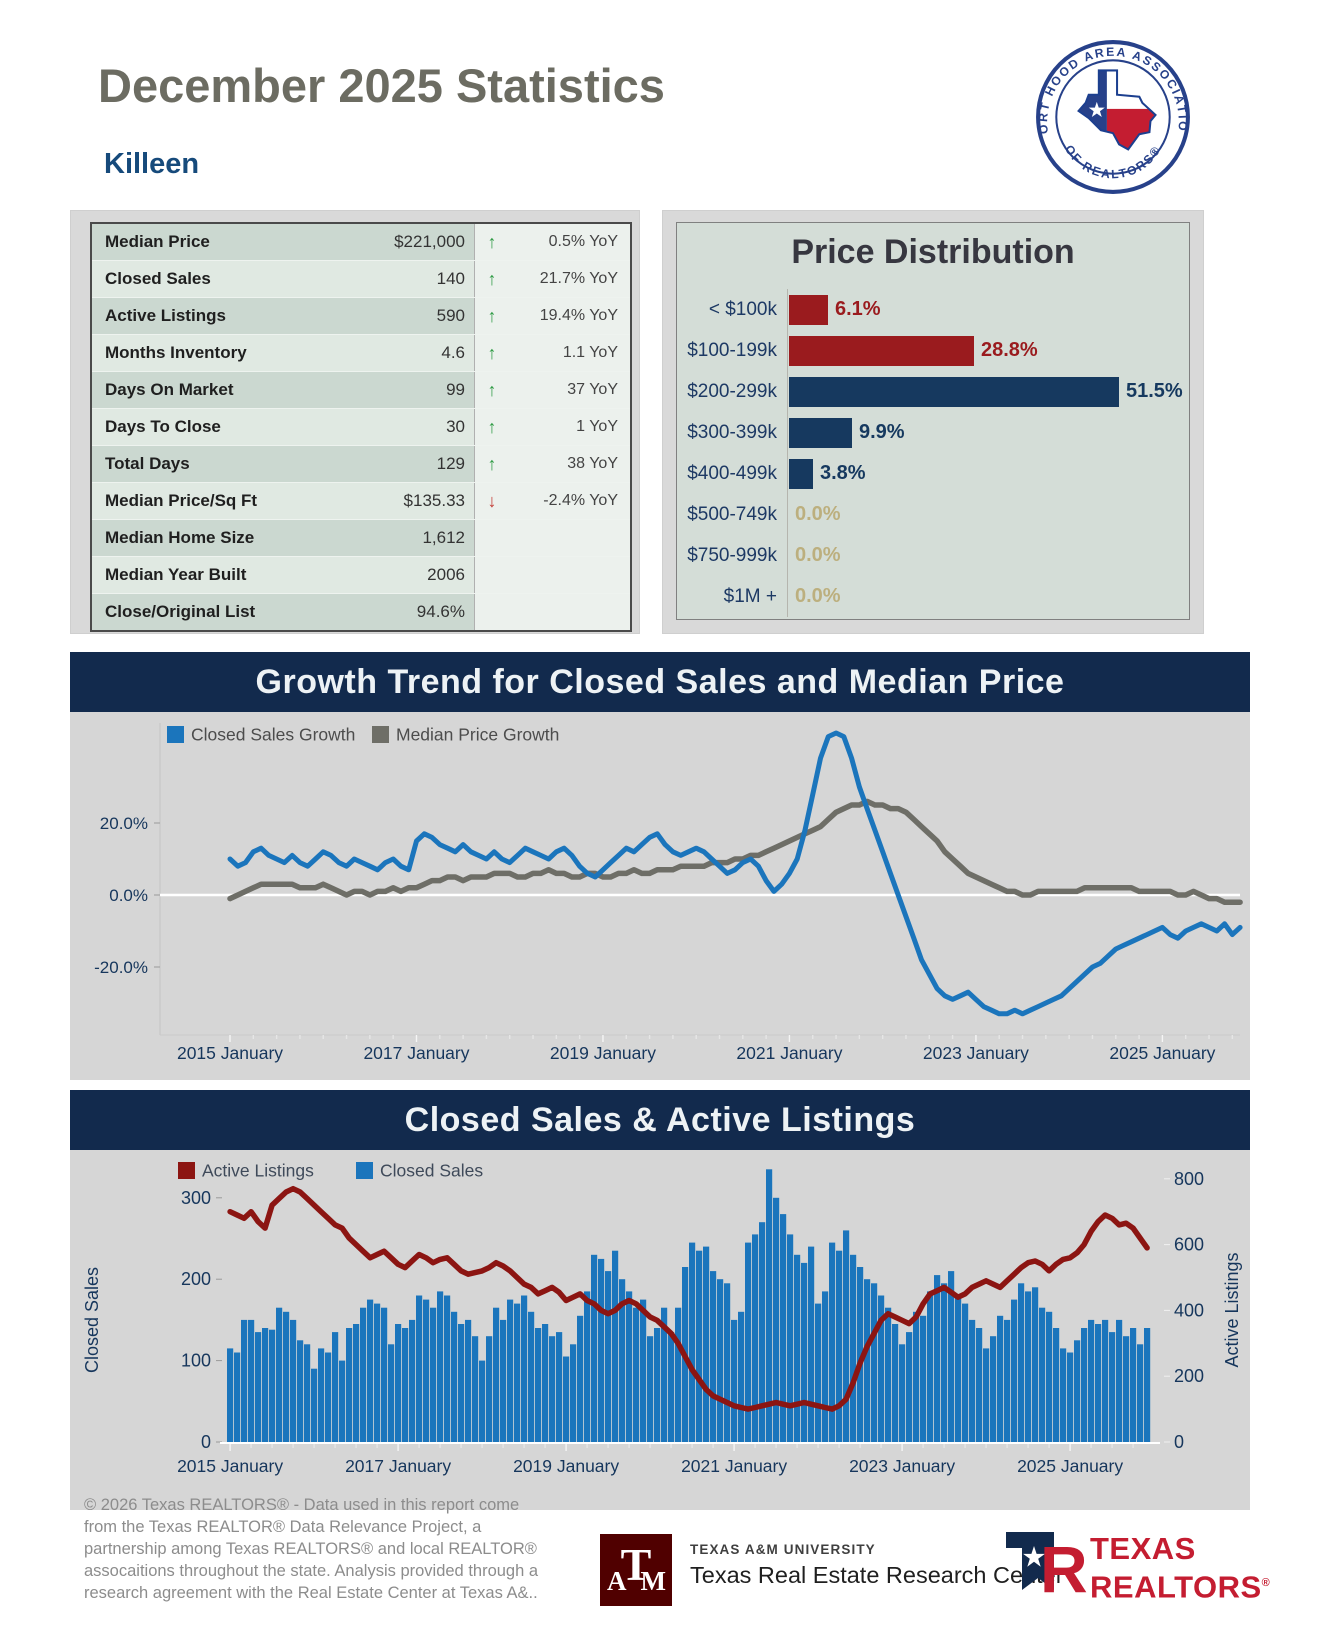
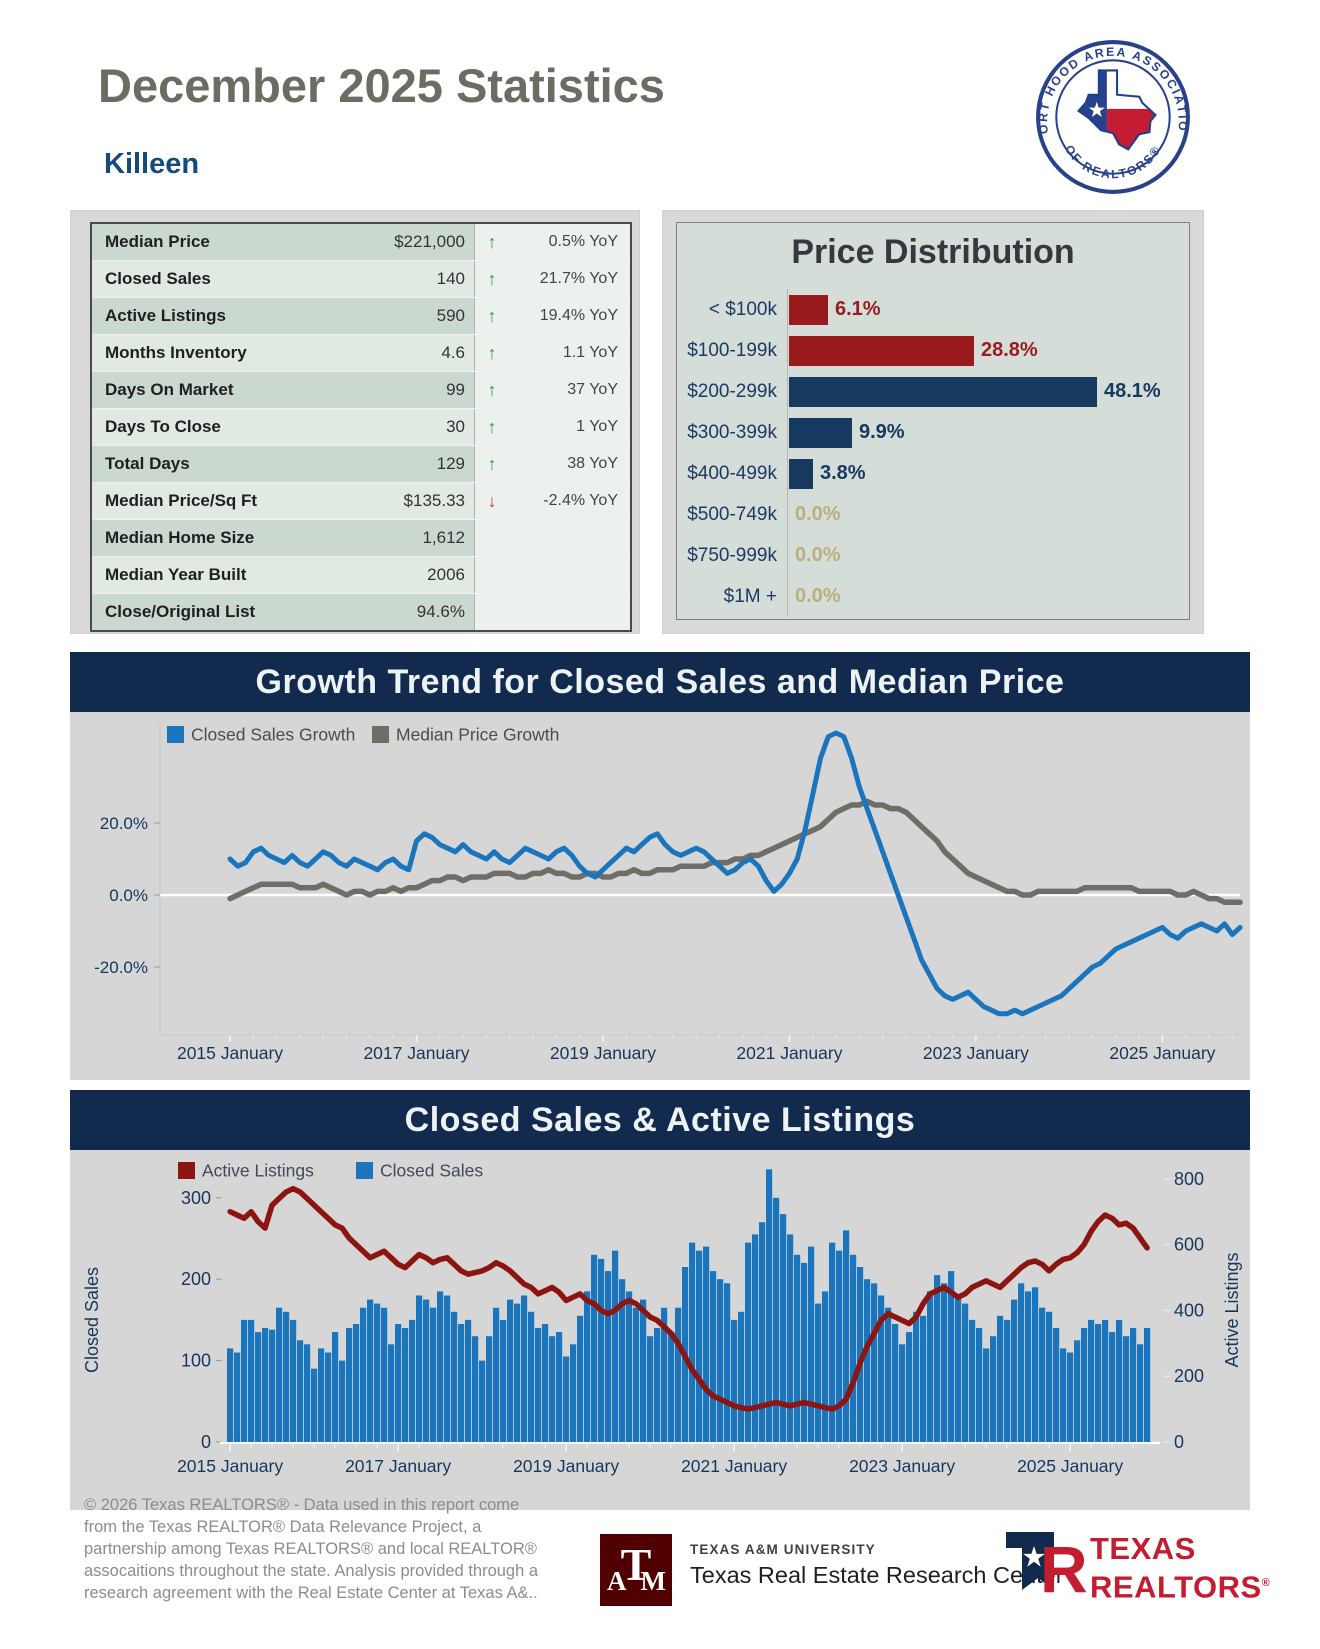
Price Distribution/$200-299k: 51.5% -> 48.1%
